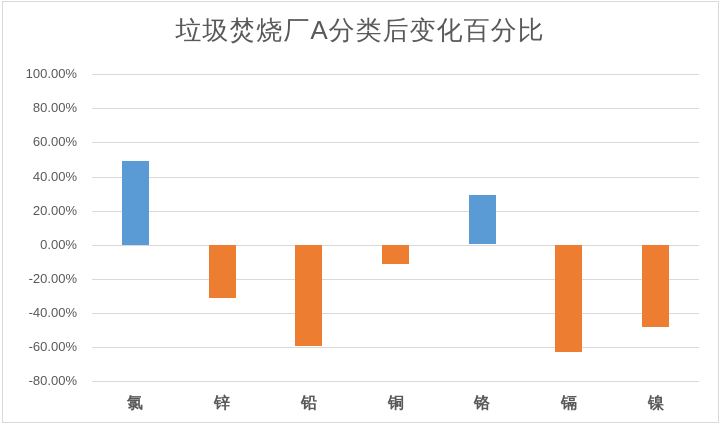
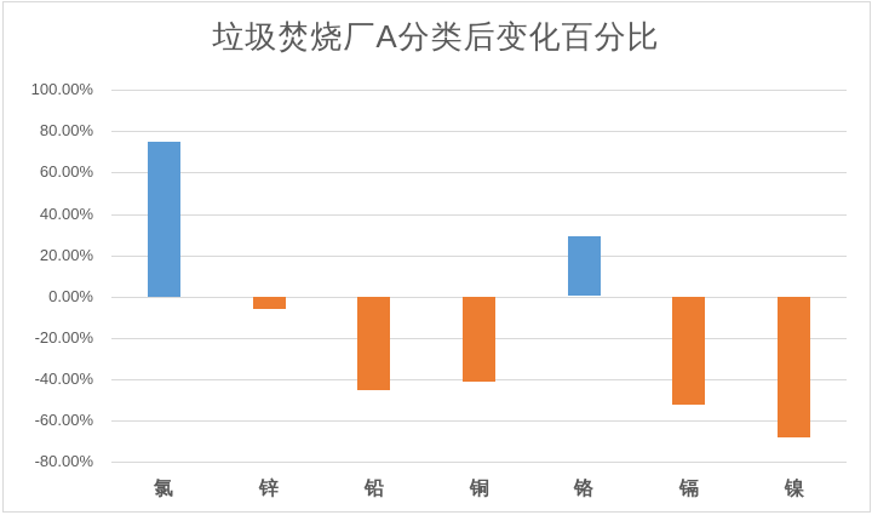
氯: 49% -> 75%
锌: -31% -> -6%
铅: -59% -> -45%
铜: -11% -> -41%
镉: -63% -> -52%
镍: -48% -> -68%
